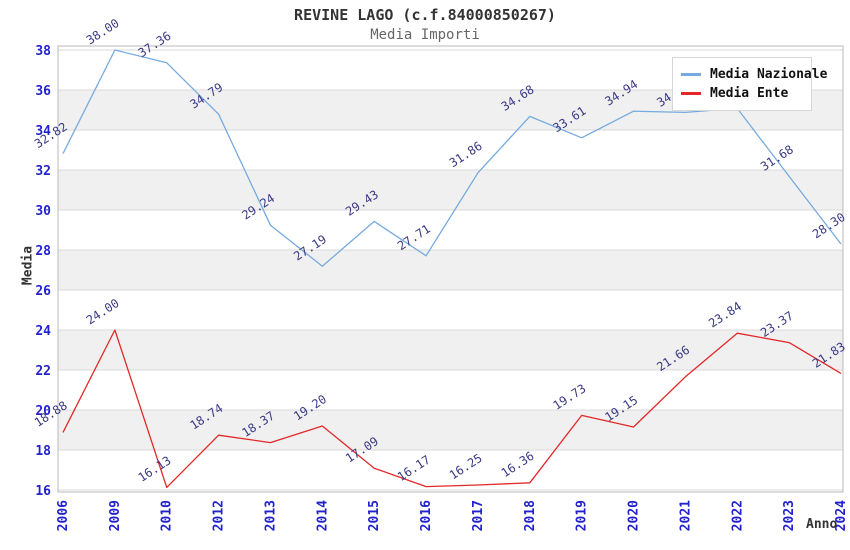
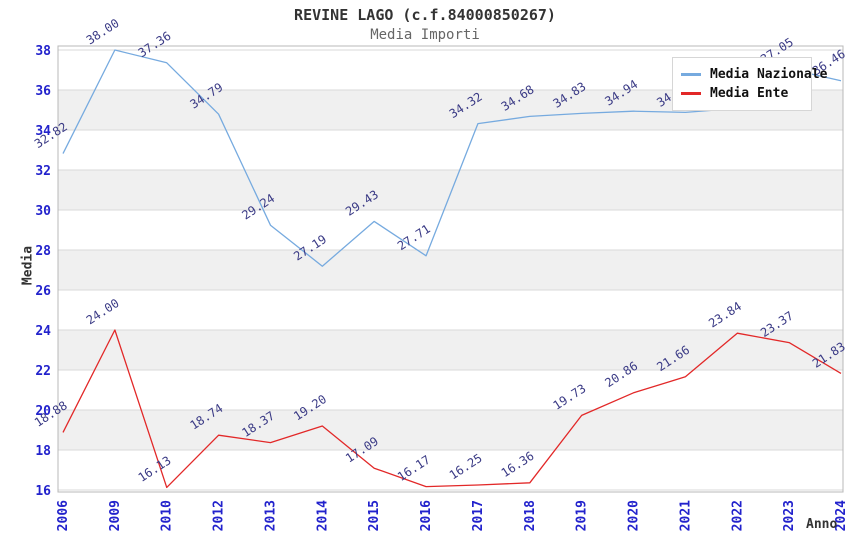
Media Nazionale/2017: 31.86 -> 34.32
Media Nazionale/2019: 33.61 -> 34.83
Media Ente/2020: 19.15 -> 20.86
Media Nazionale/2023: 31.68 -> 37.05
Media Nazionale/2024: 28.30 -> 36.46
